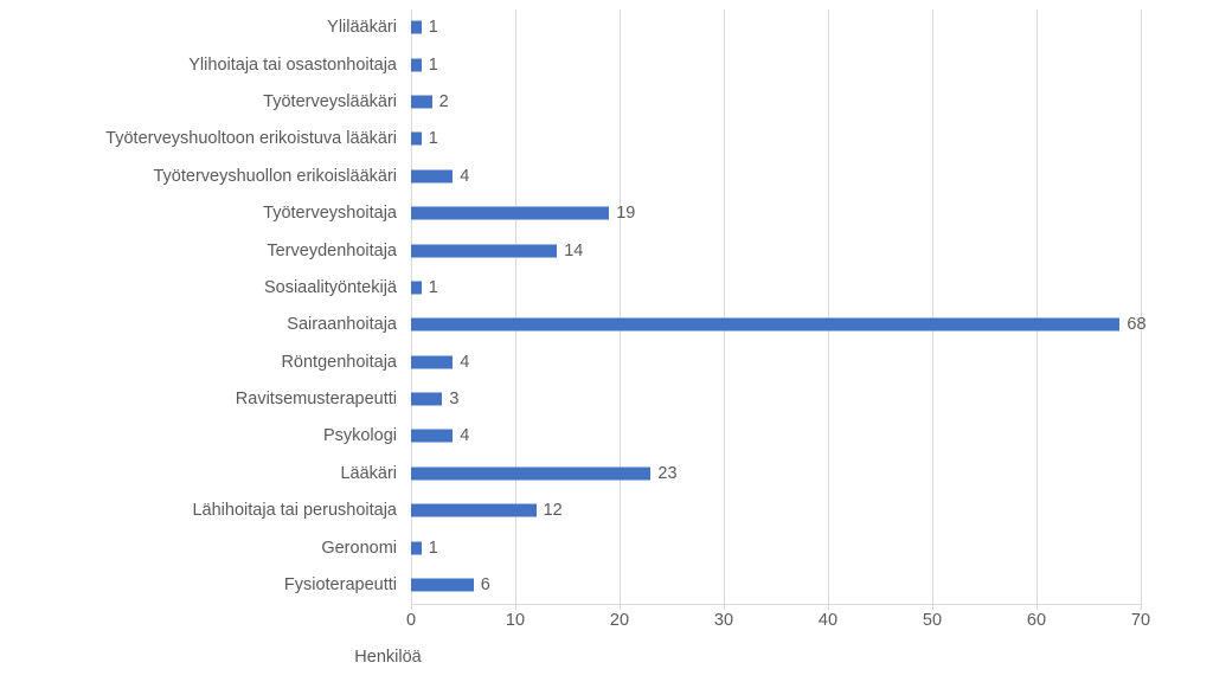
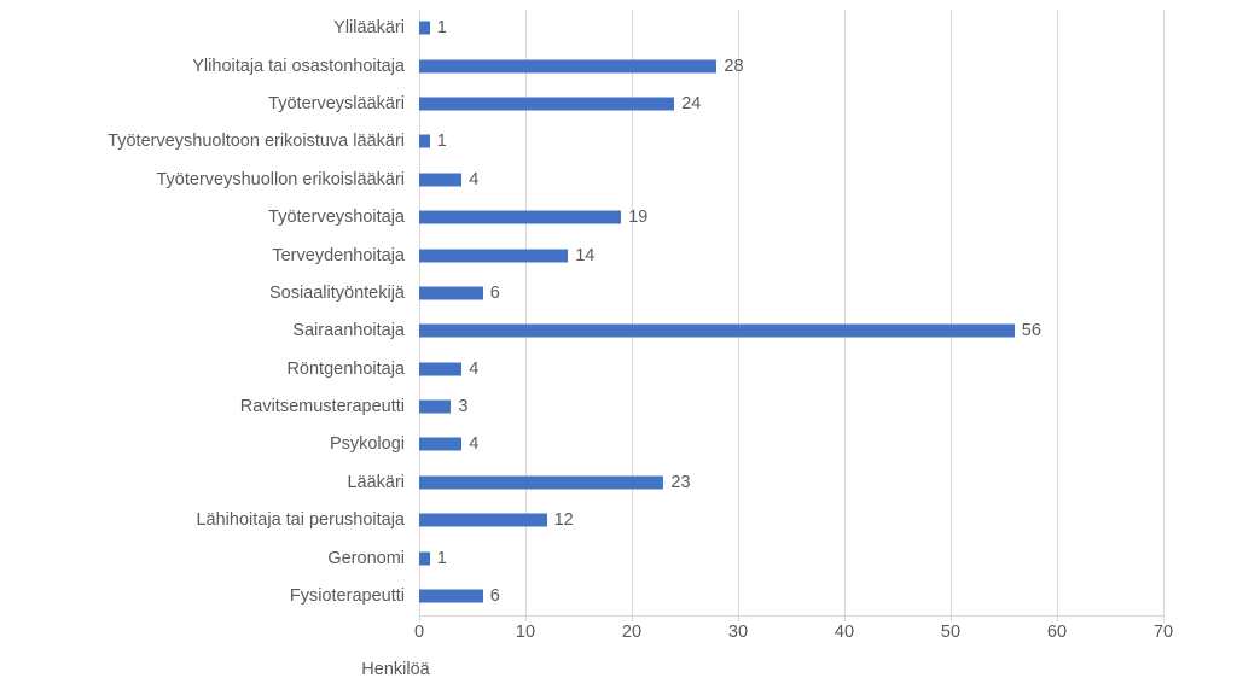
Ylihoitaja tai osastonhoitaja: 1 -> 28
Työterveyslääkäri: 2 -> 24
Sosiaalityöntekijä: 1 -> 6
Sairaanhoitaja: 68 -> 56
